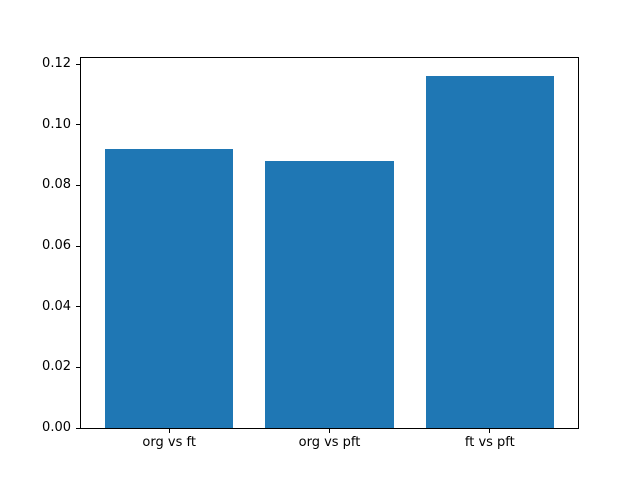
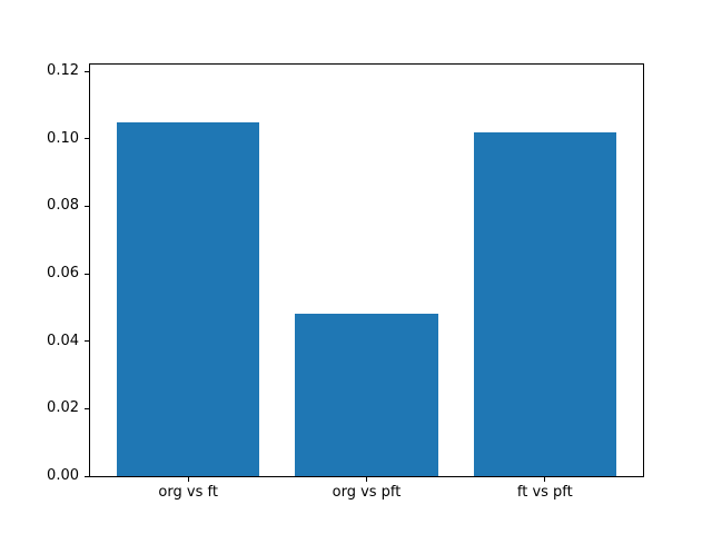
org vs ft: 0.092 -> 0.105
org vs pft: 0.088 -> 0.048
ft vs pft: 0.116 -> 0.102
